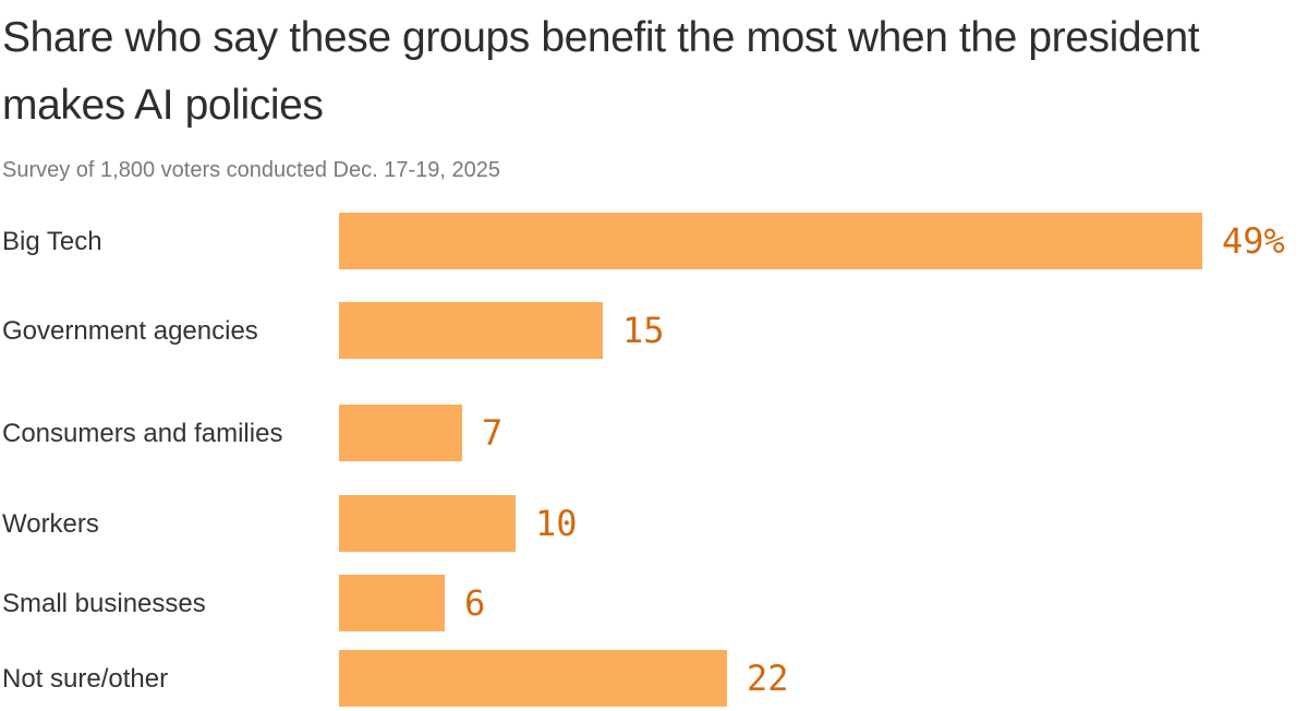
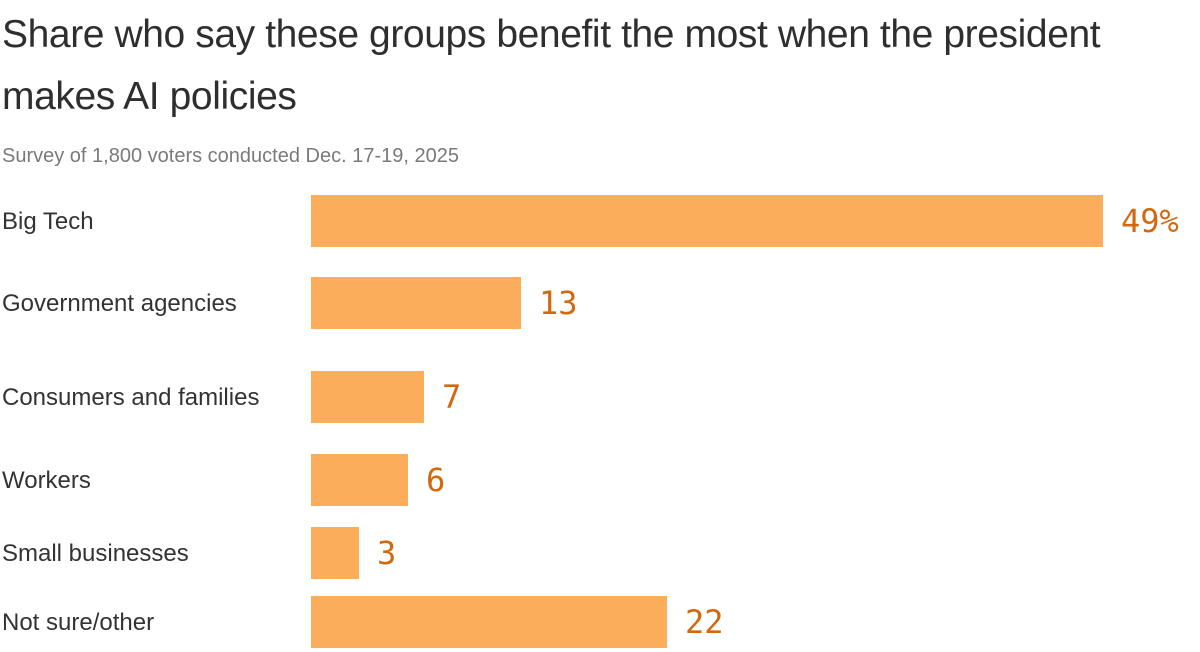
Government agencies: 15 -> 13
Workers: 10 -> 6
Small businesses: 6 -> 3
